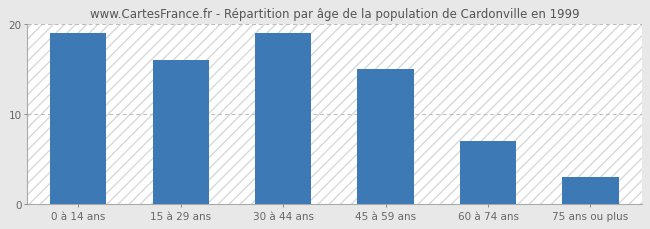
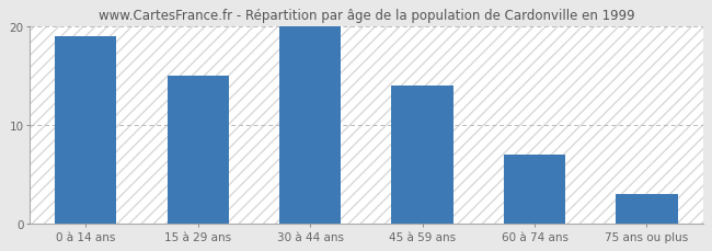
15 à 29 ans: 16 -> 15
30 à 44 ans: 19 -> 20
45 à 59 ans: 15 -> 14
